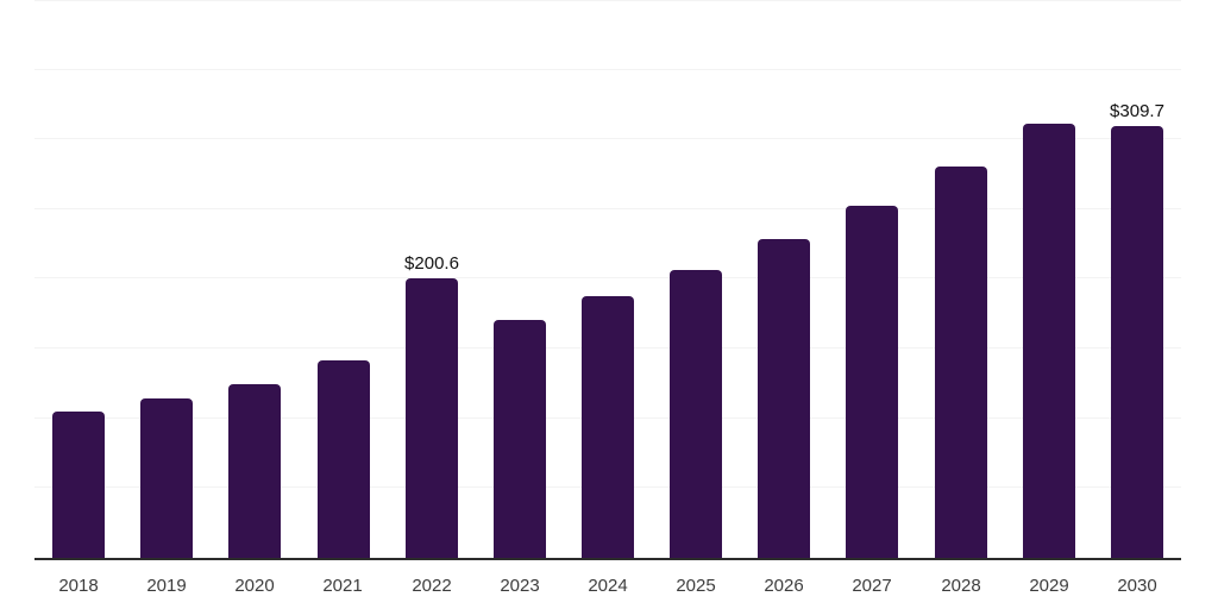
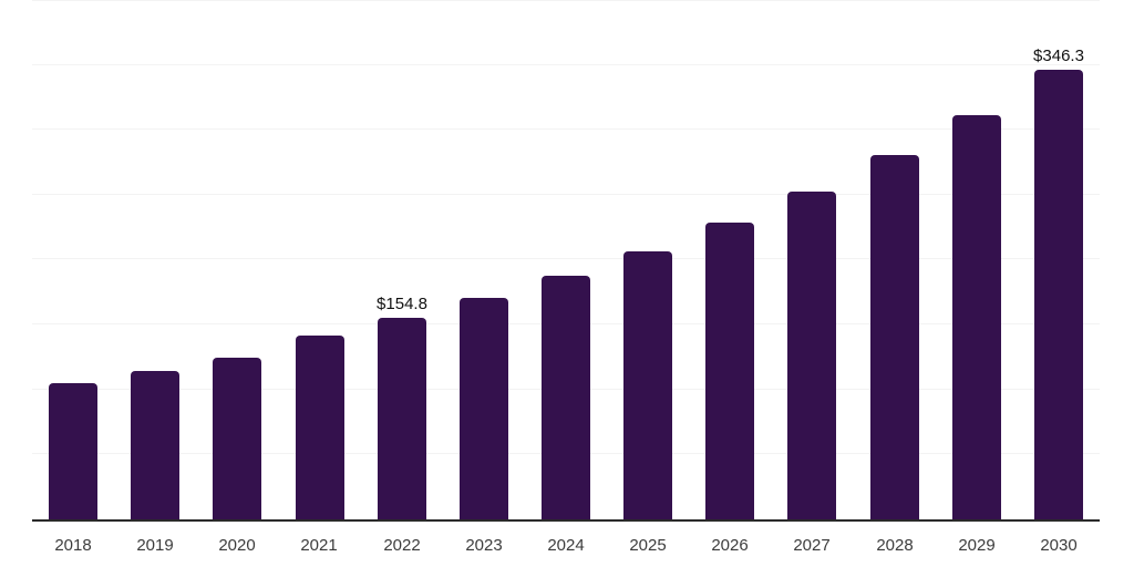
2022: $200.6 -> $154.8
2030: $309.7 -> $346.3
